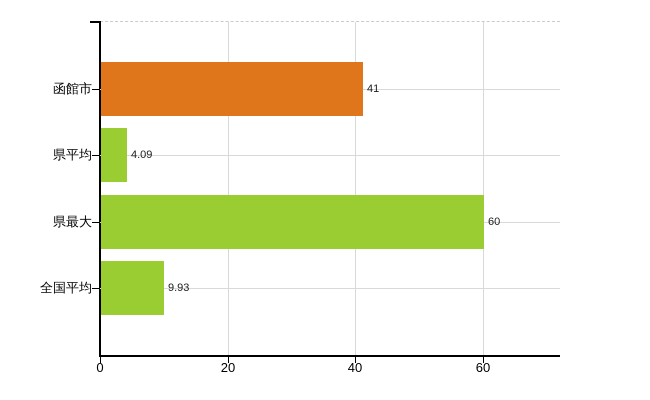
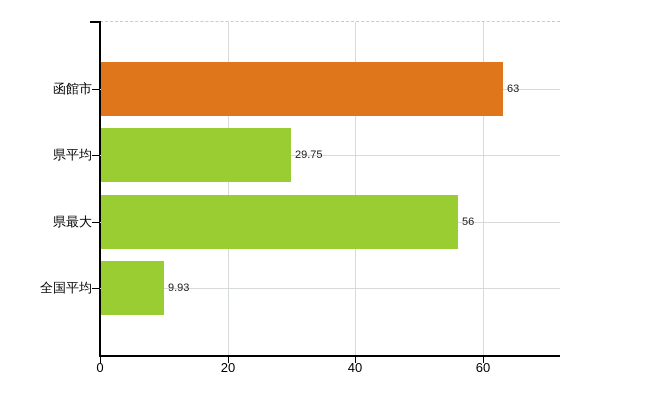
函館市: 41 -> 63
県平均: 4.09 -> 29.75
県最大: 60 -> 56
